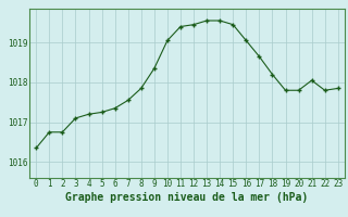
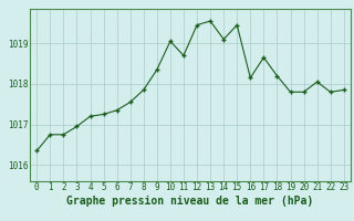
3: 1017.10 -> 1016.95
11: 1019.40 -> 1018.70
14: 1019.55 -> 1019.10
16: 1019.05 -> 1018.15
